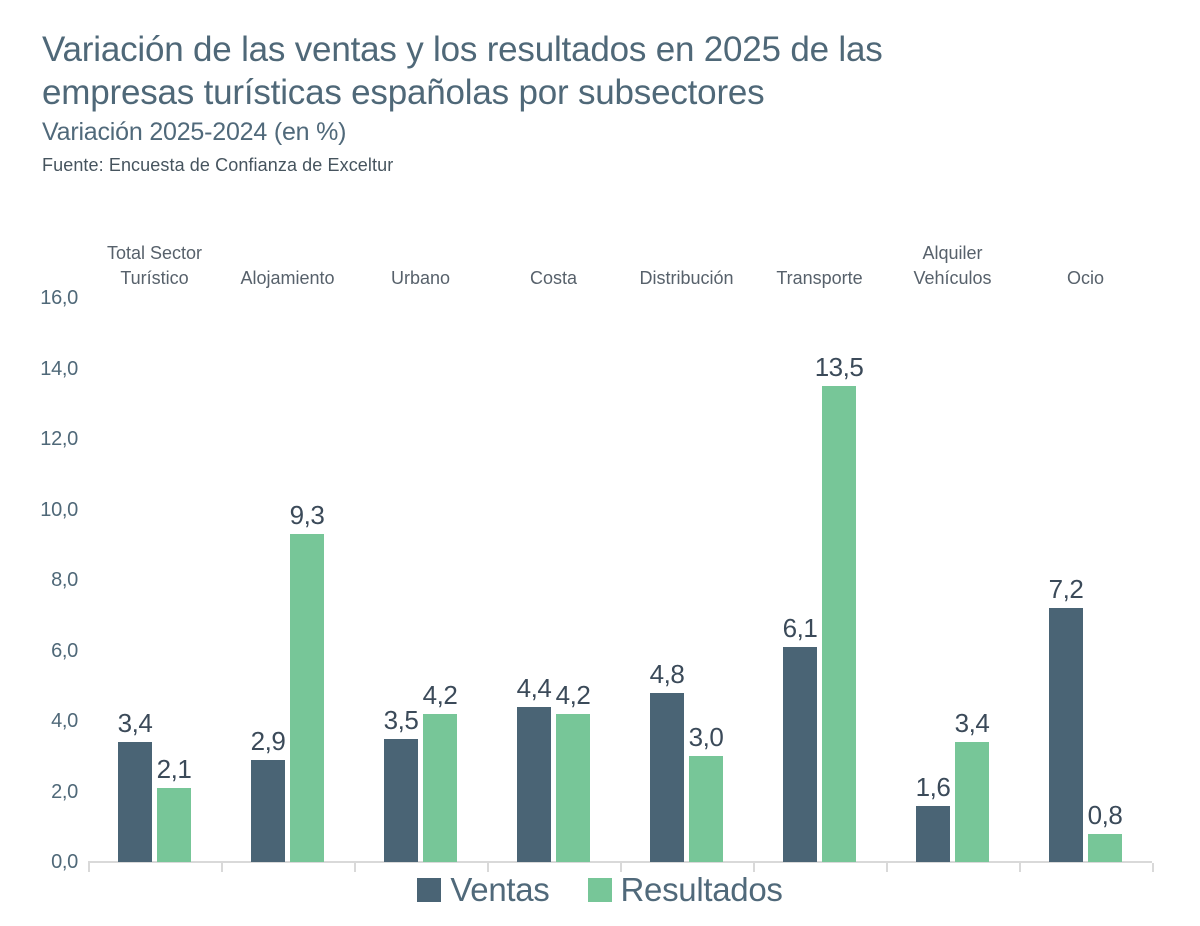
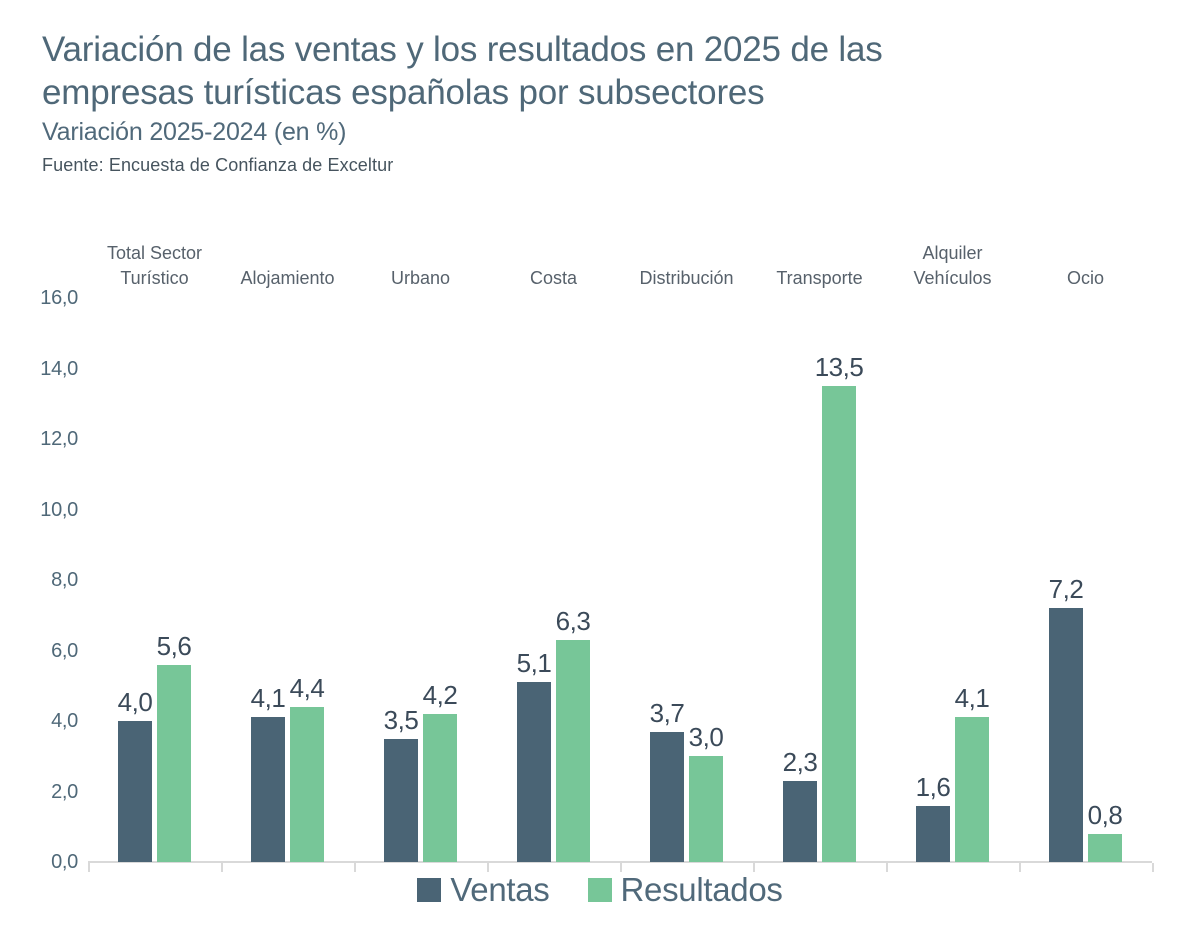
Ventas/Total Sector Turístico: 3,4 -> 4,0
Resultados/Total Sector Turístico: 2,1 -> 5,6
Ventas/Alojamiento: 2,9 -> 4,1
Resultados/Alojamiento: 9,3 -> 4,4
Ventas/Costa: 4,4 -> 5,1
Resultados/Costa: 4,2 -> 6,3
Ventas/Distribución: 4,8 -> 3,7
Ventas/Transporte: 6,1 -> 2,3
Resultados/Alquiler Vehículos: 3,4 -> 4,1
